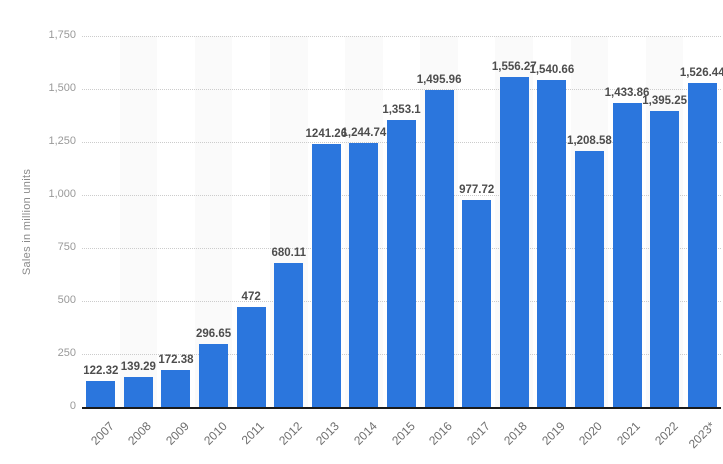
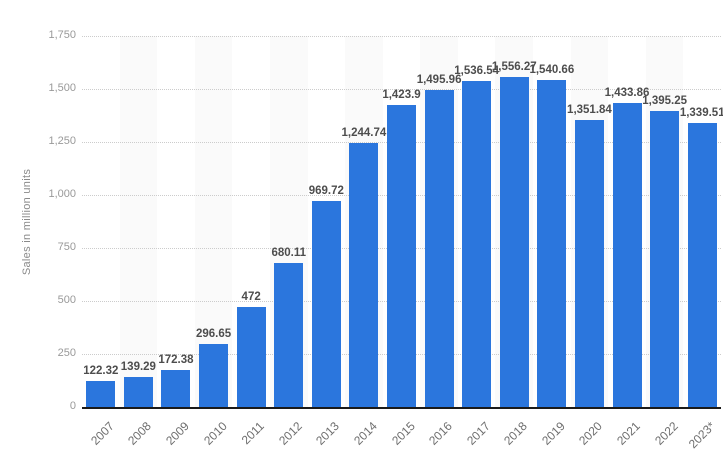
2013: 1241.26 -> 969.72
2015: 1,353.1 -> 1,423.9
2017: 977.72 -> 1,536.54
2020: 1,208.58 -> 1,351.84
2023*: 1,526.44 -> 1,339.51
